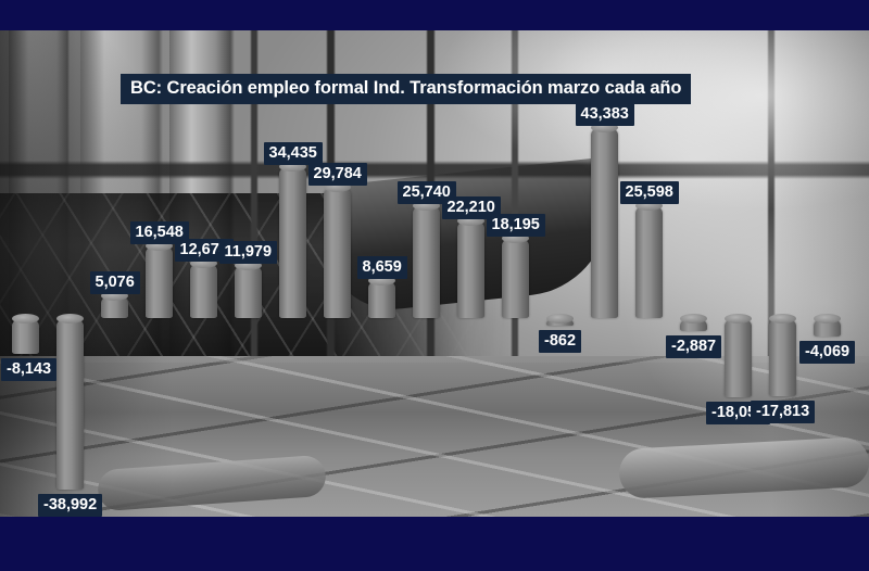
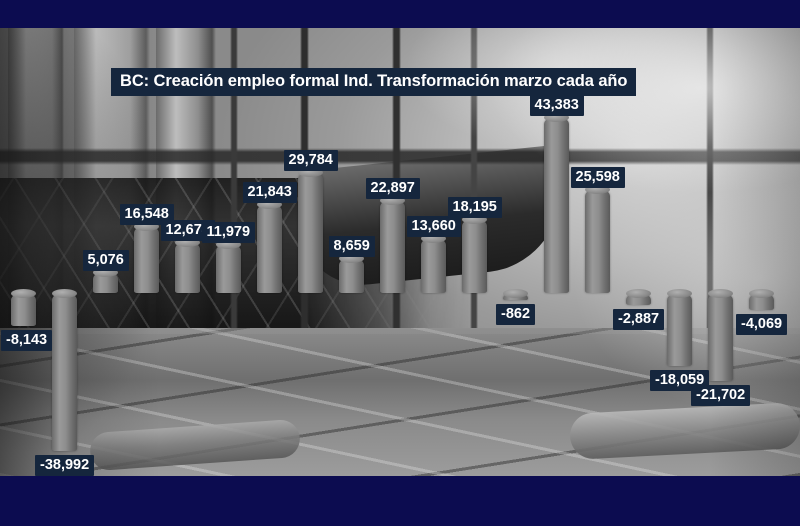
2014: 34,435 -> 21,843
2017: 25,740 -> 22,897
2018: 22,210 -> 13,660
2025: -17,813 -> -21,702
